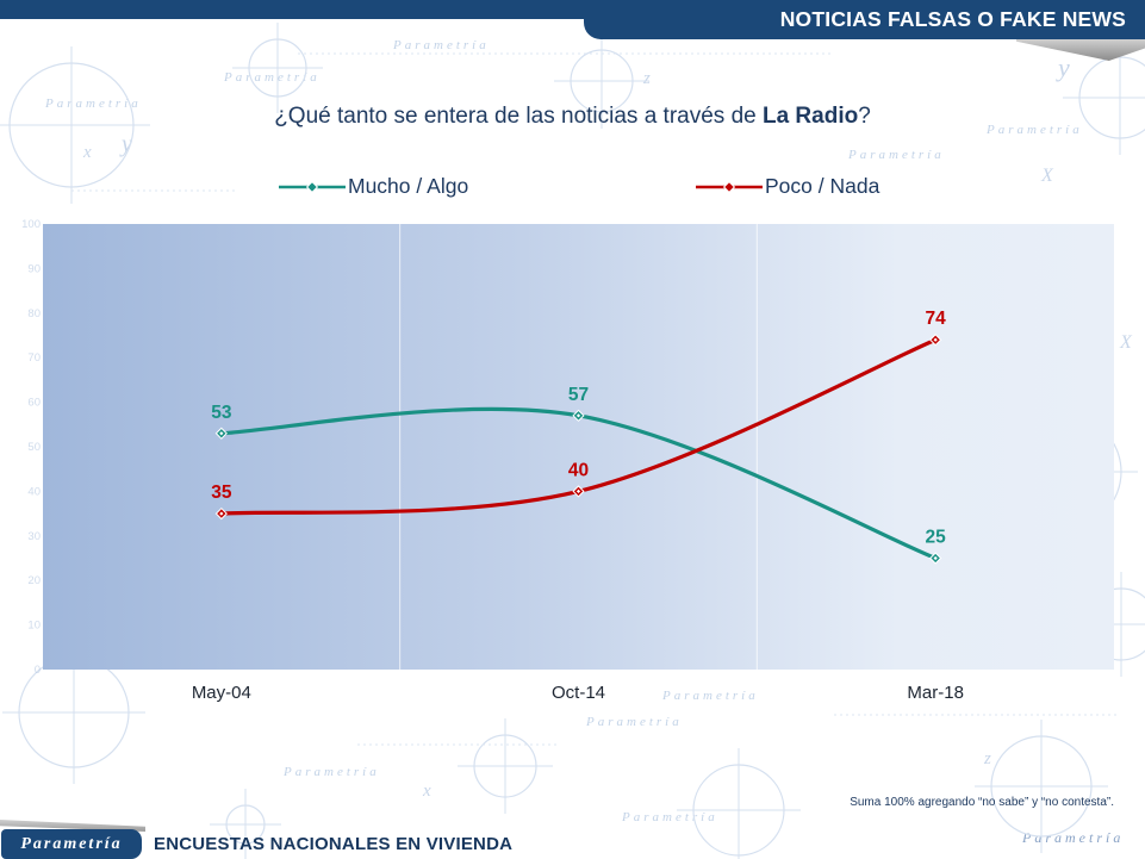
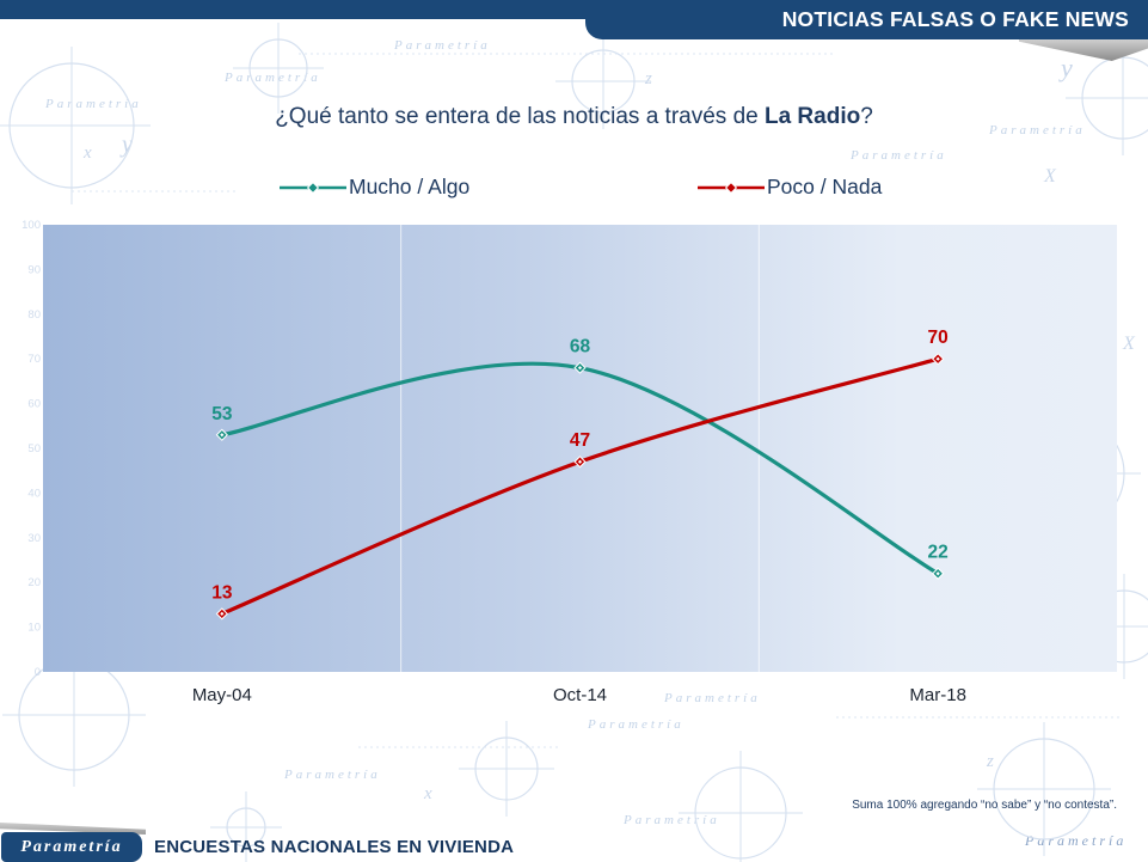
Poco / Nada/May-04: 35 -> 13
Mucho / Algo/Oct-14: 57 -> 68
Poco / Nada/Oct-14: 40 -> 47
Mucho / Algo/Mar-18: 25 -> 22
Poco / Nada/Mar-18: 74 -> 70
